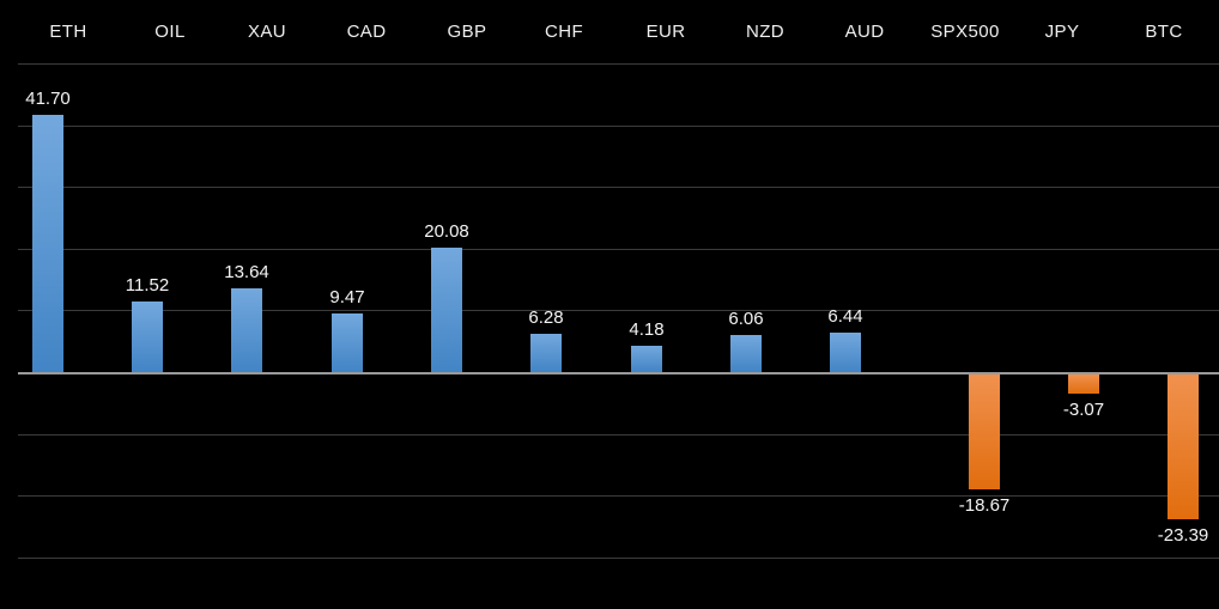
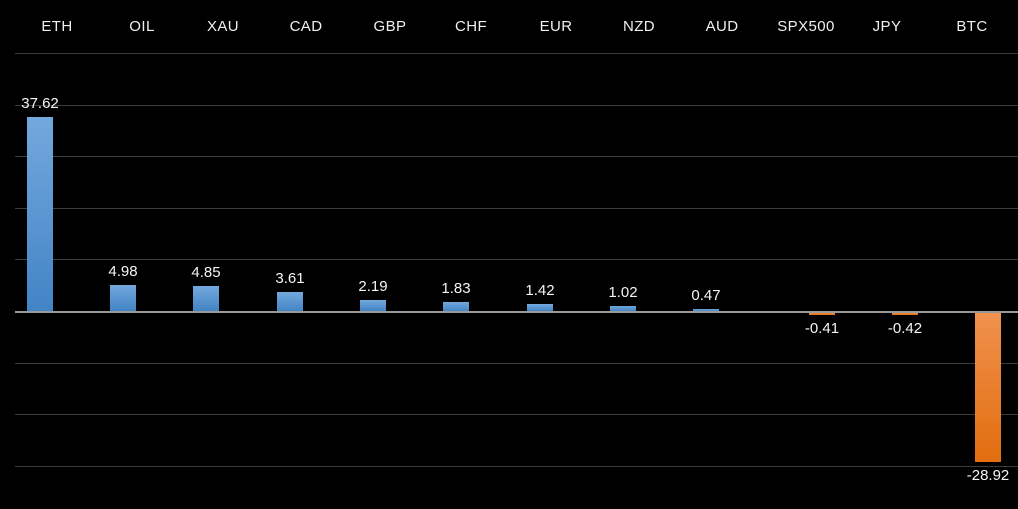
ETH: 41.70 -> 37.62
OIL: 11.52 -> 4.98
XAU: 13.64 -> 4.85
CAD: 9.47 -> 3.61
GBP: 20.08 -> 2.19
CHF: 6.28 -> 1.83
EUR: 4.18 -> 1.42
NZD: 6.06 -> 1.02
AUD: 6.44 -> 0.47
SPX500: -18.67 -> -0.41
JPY: -3.07 -> -0.42
BTC: -23.39 -> -28.92
